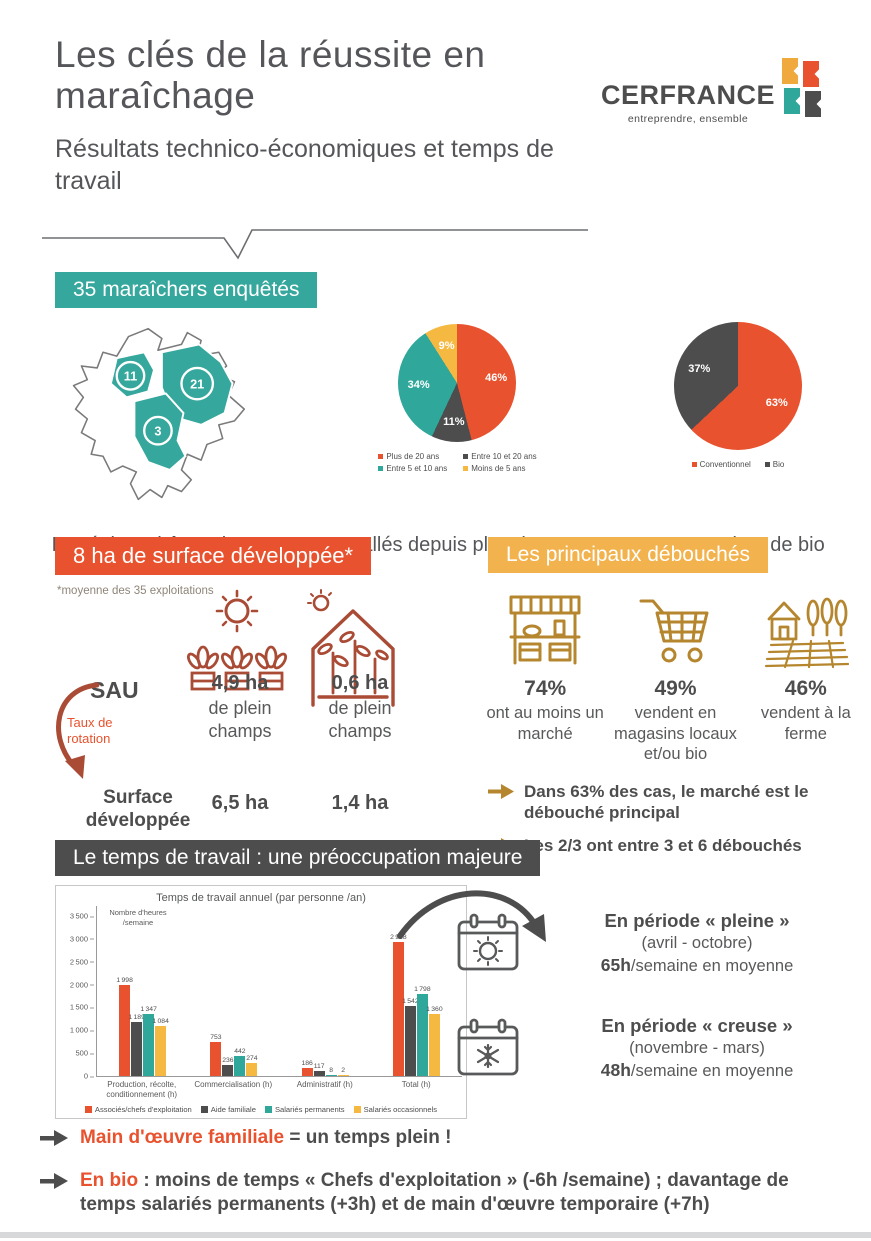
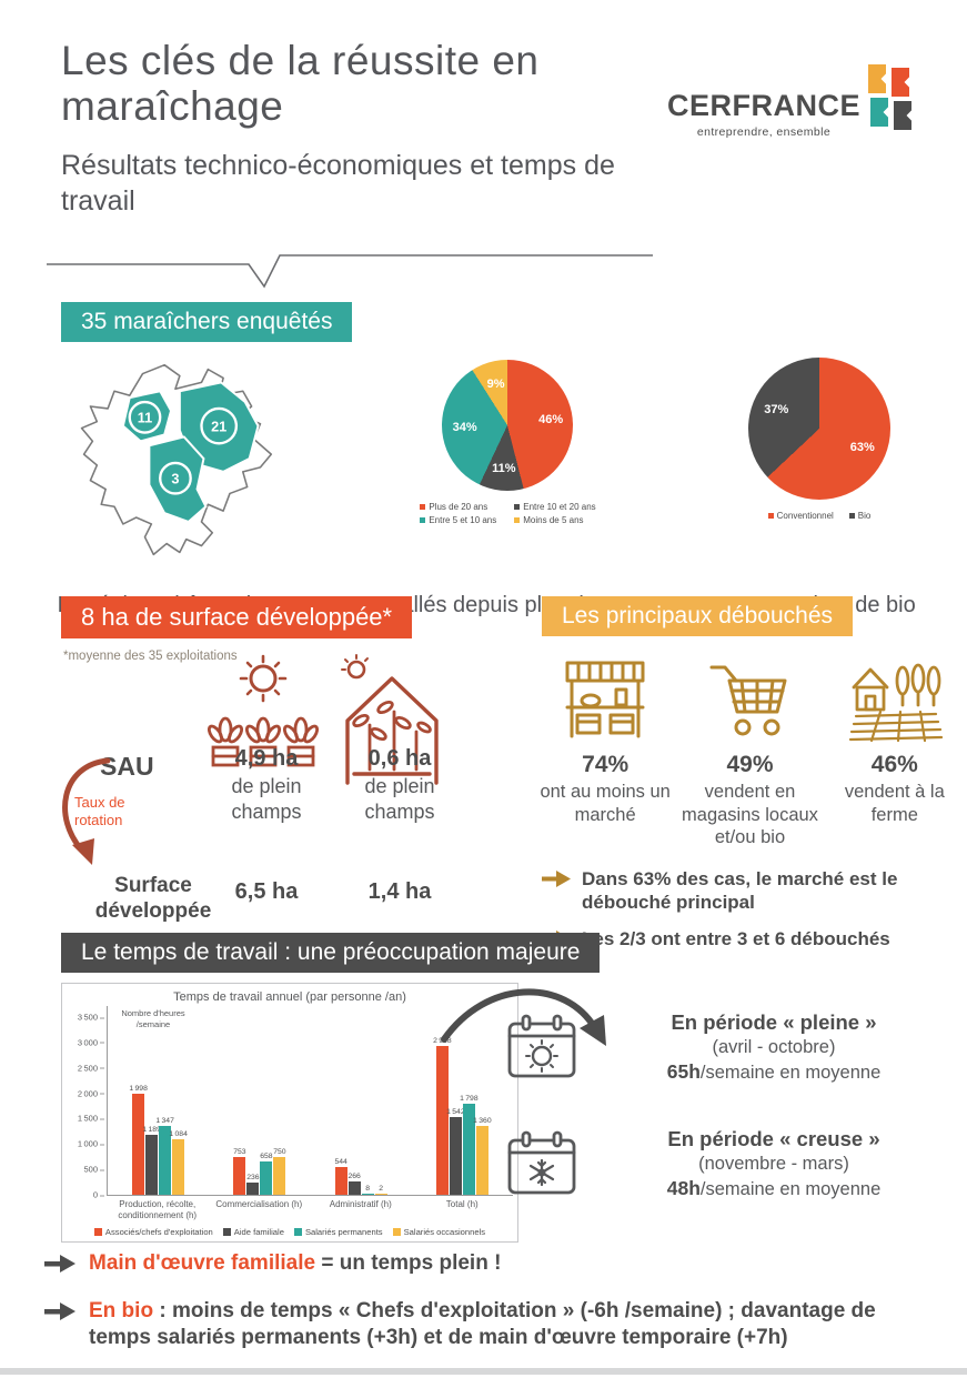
Temps de travail annuel (par personne /an)/Salariés permanents/Commercialisation (h): 442 -> 658
Temps de travail annuel (par personne /an)/Salariés occasionnels/Commercialisation (h): 274 -> 750
Temps de travail annuel (par personne /an)/Associés/chefs d'exploitation/Administratif (h): 186 -> 544
Temps de travail annuel (par personne /an)/Aide familiale/Administratif (h): 117 -> 266
